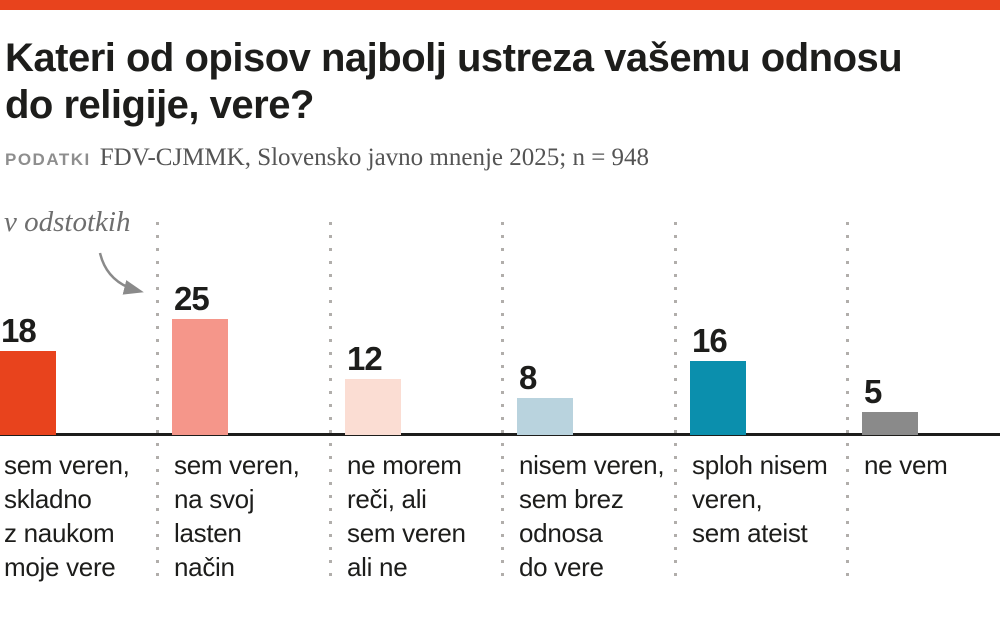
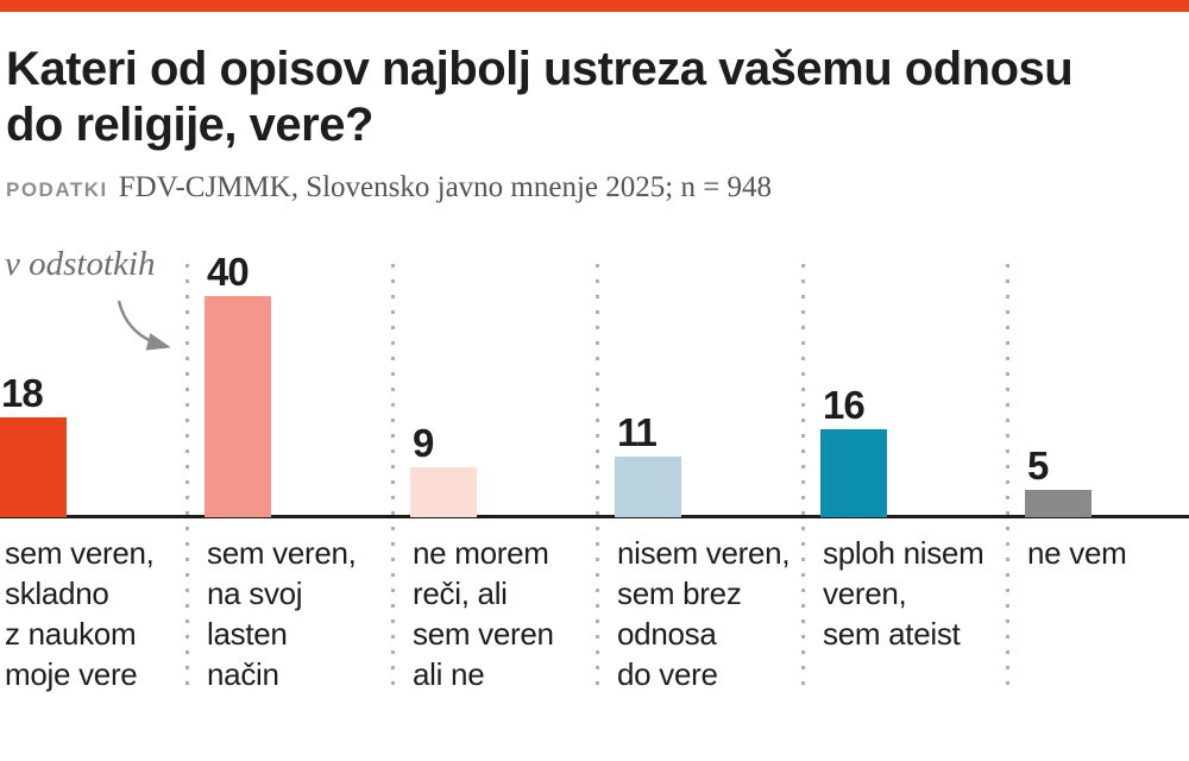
sem veren, na svoj lasten način: 25 -> 40
ne morem reči, ali sem veren ali ne: 12 -> 9
nisem veren, sem brez odnosa do vere: 8 -> 11
